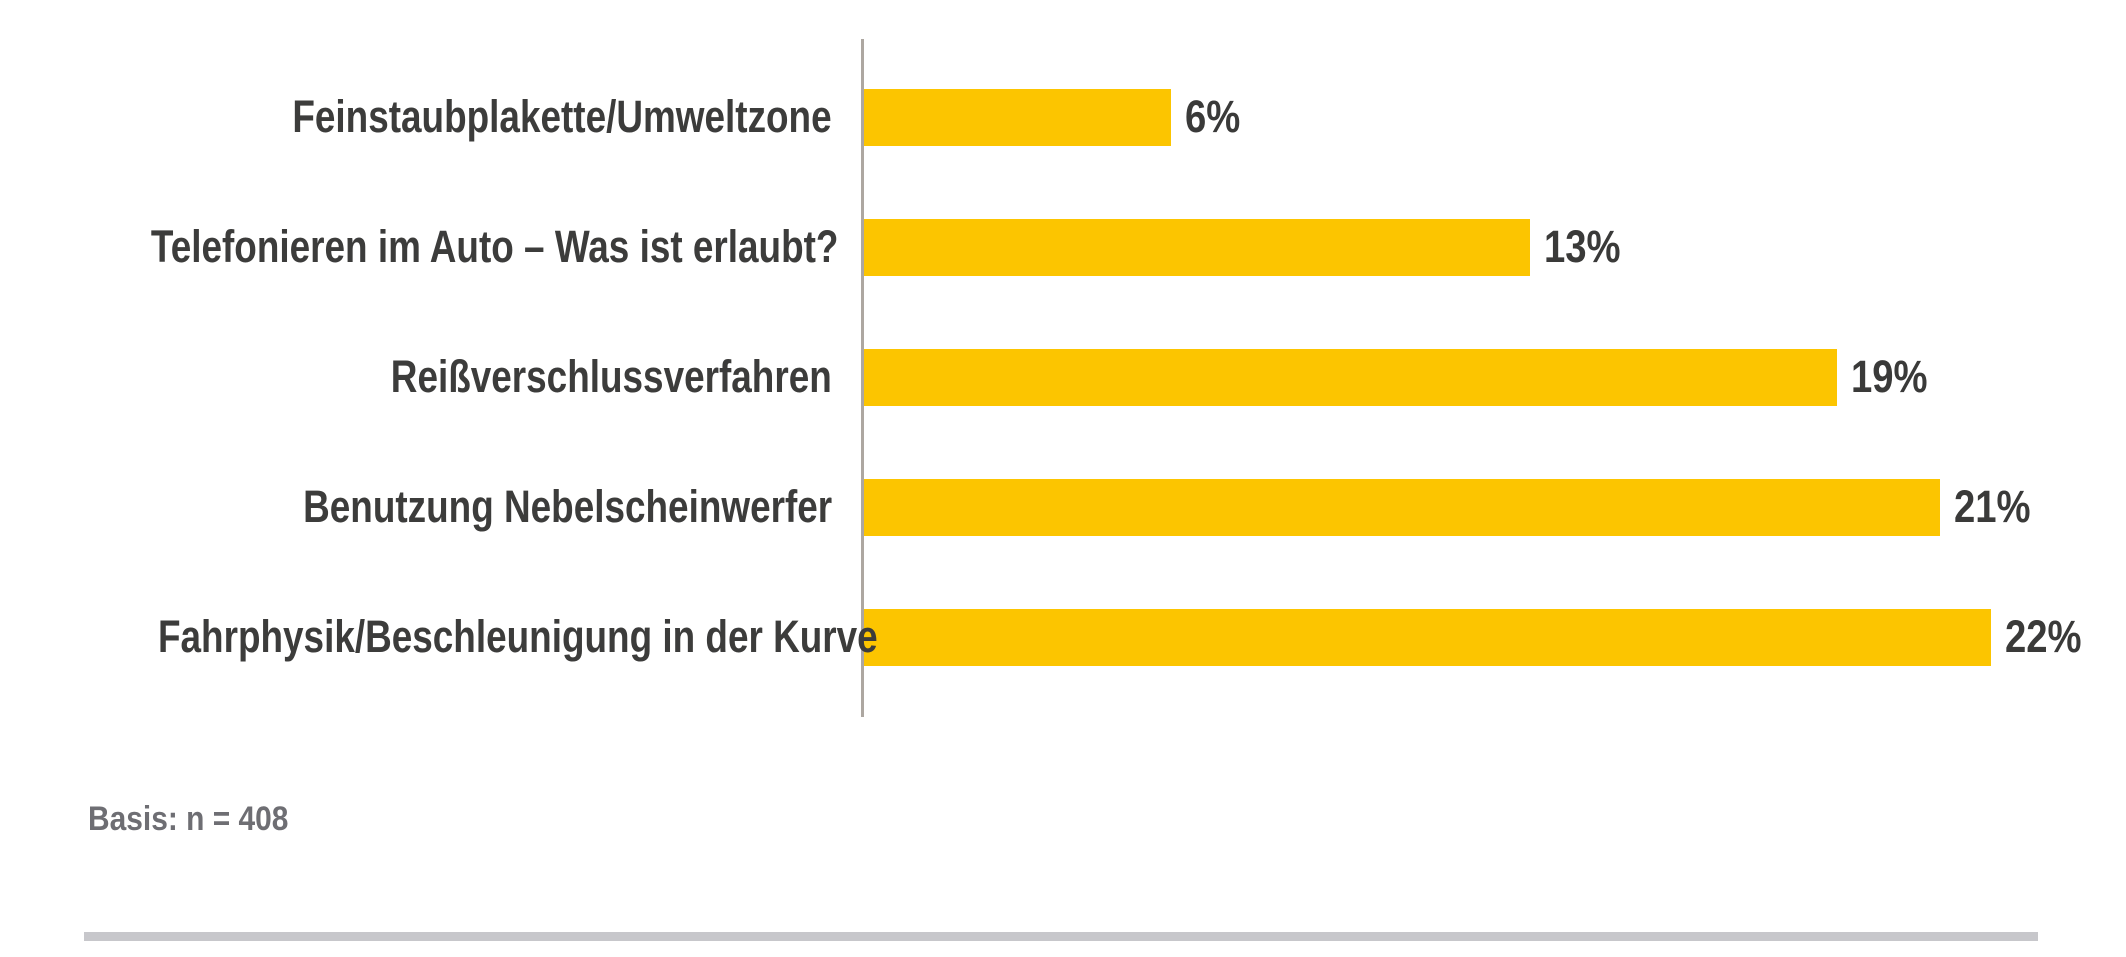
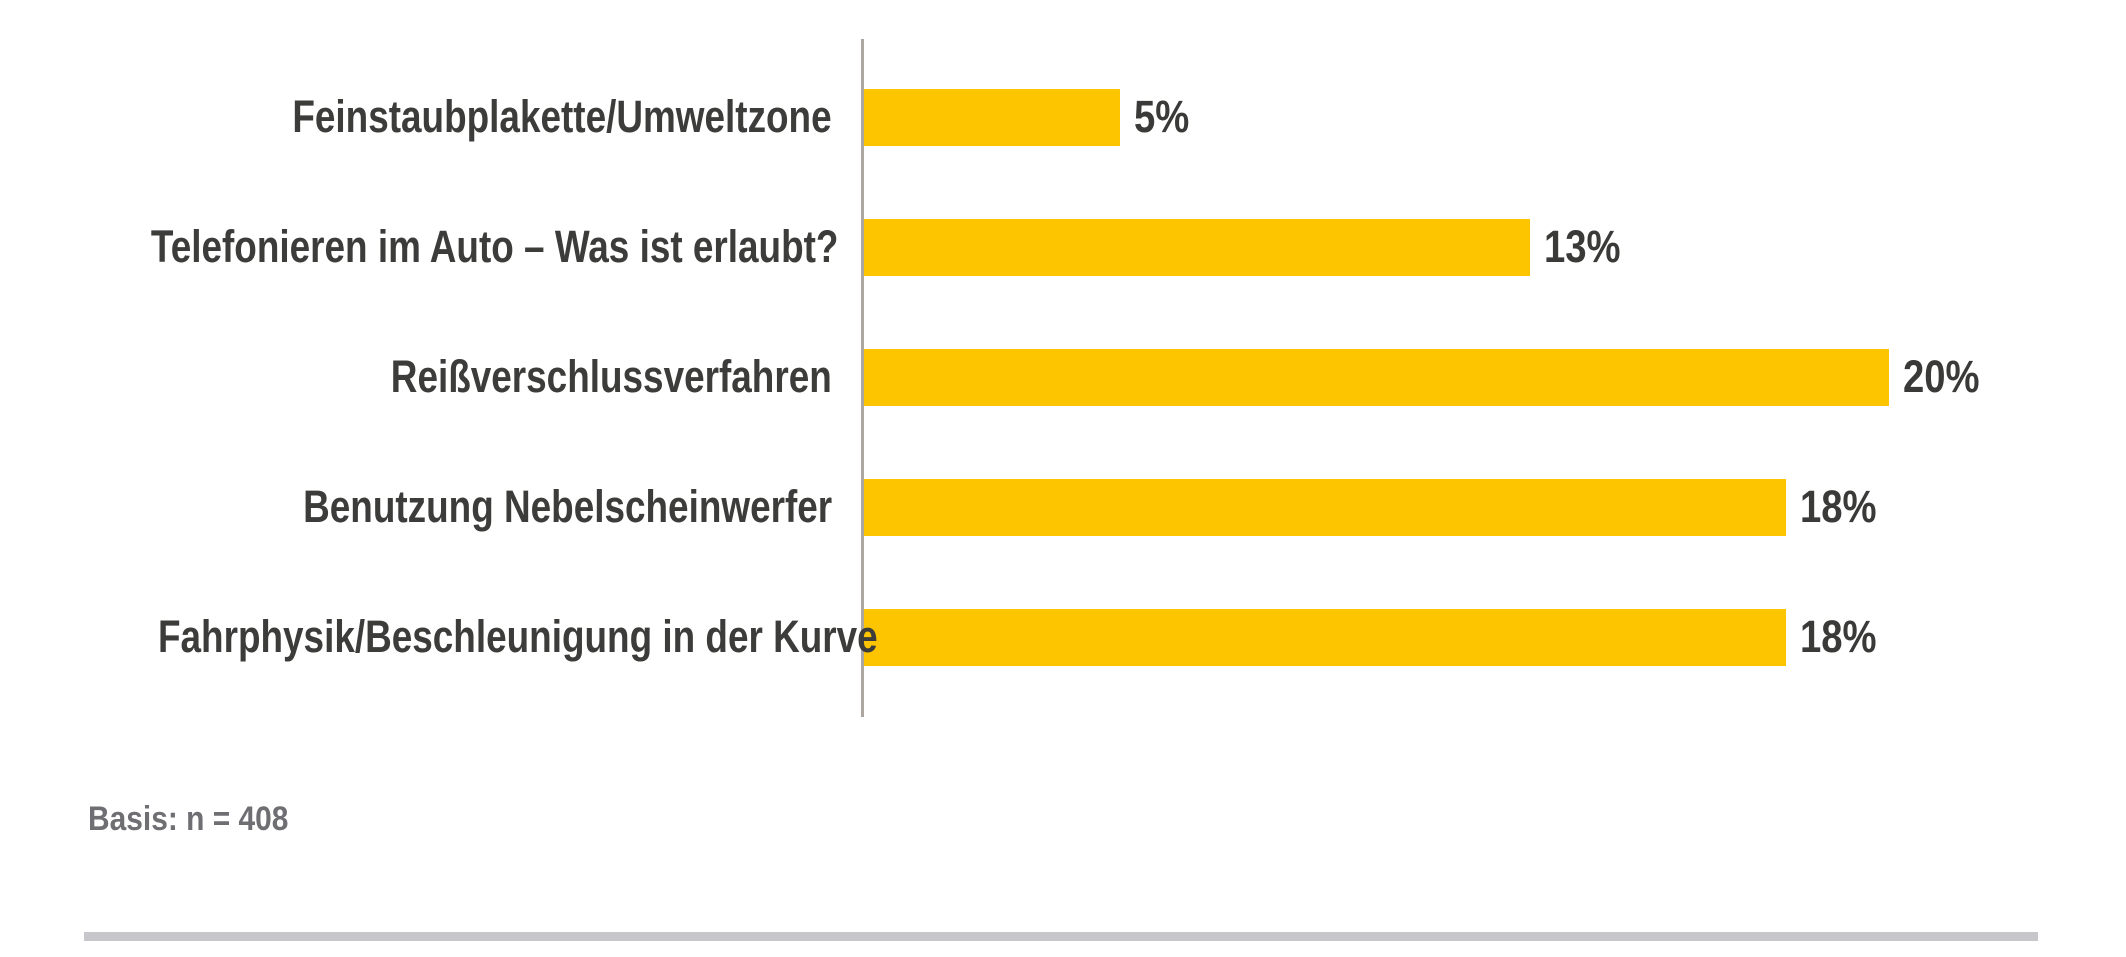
Feinstaubplakette/Umweltzone: 6% -> 5%
Reißverschlussverfahren: 19% -> 20%
Benutzung Nebelscheinwerfer: 21% -> 18%
Fahrphysik/Beschleunigung in der Kurve: 22% -> 18%
